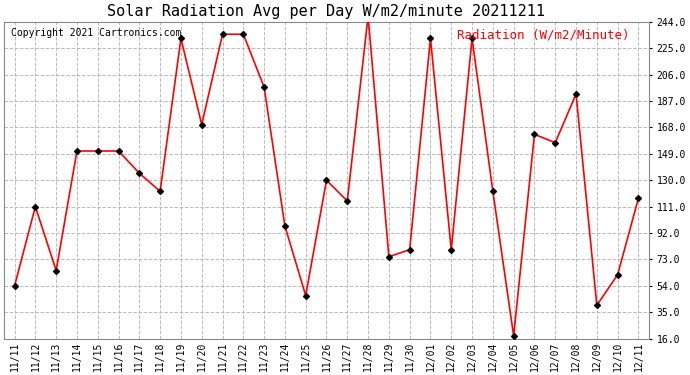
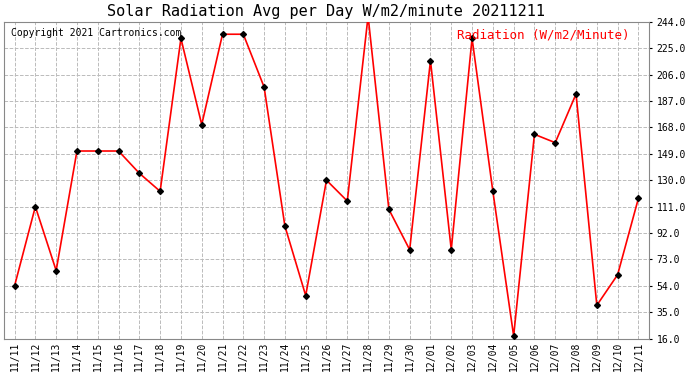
11/29: 75 -> 109
12/01: 232 -> 216
